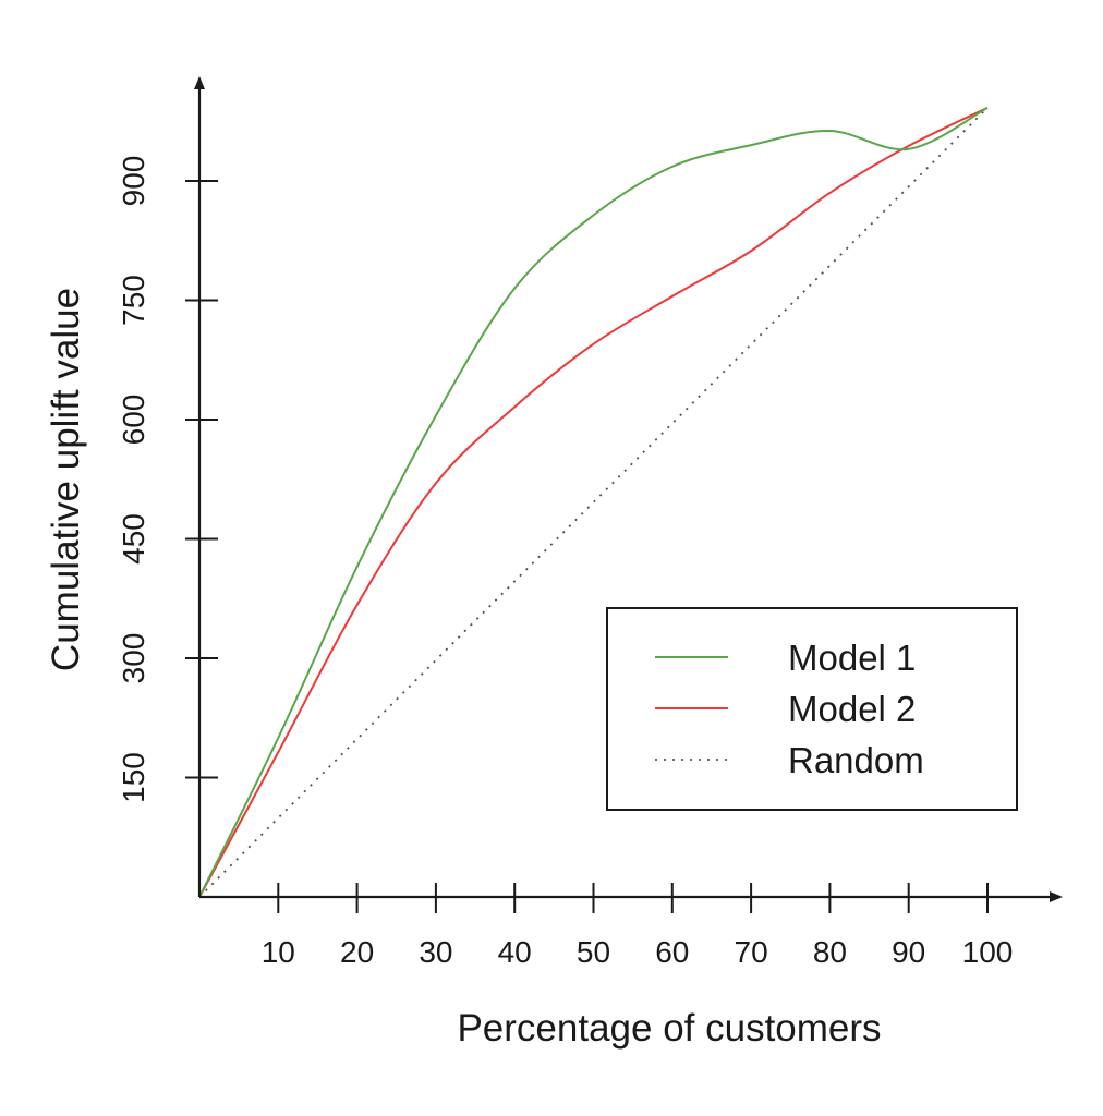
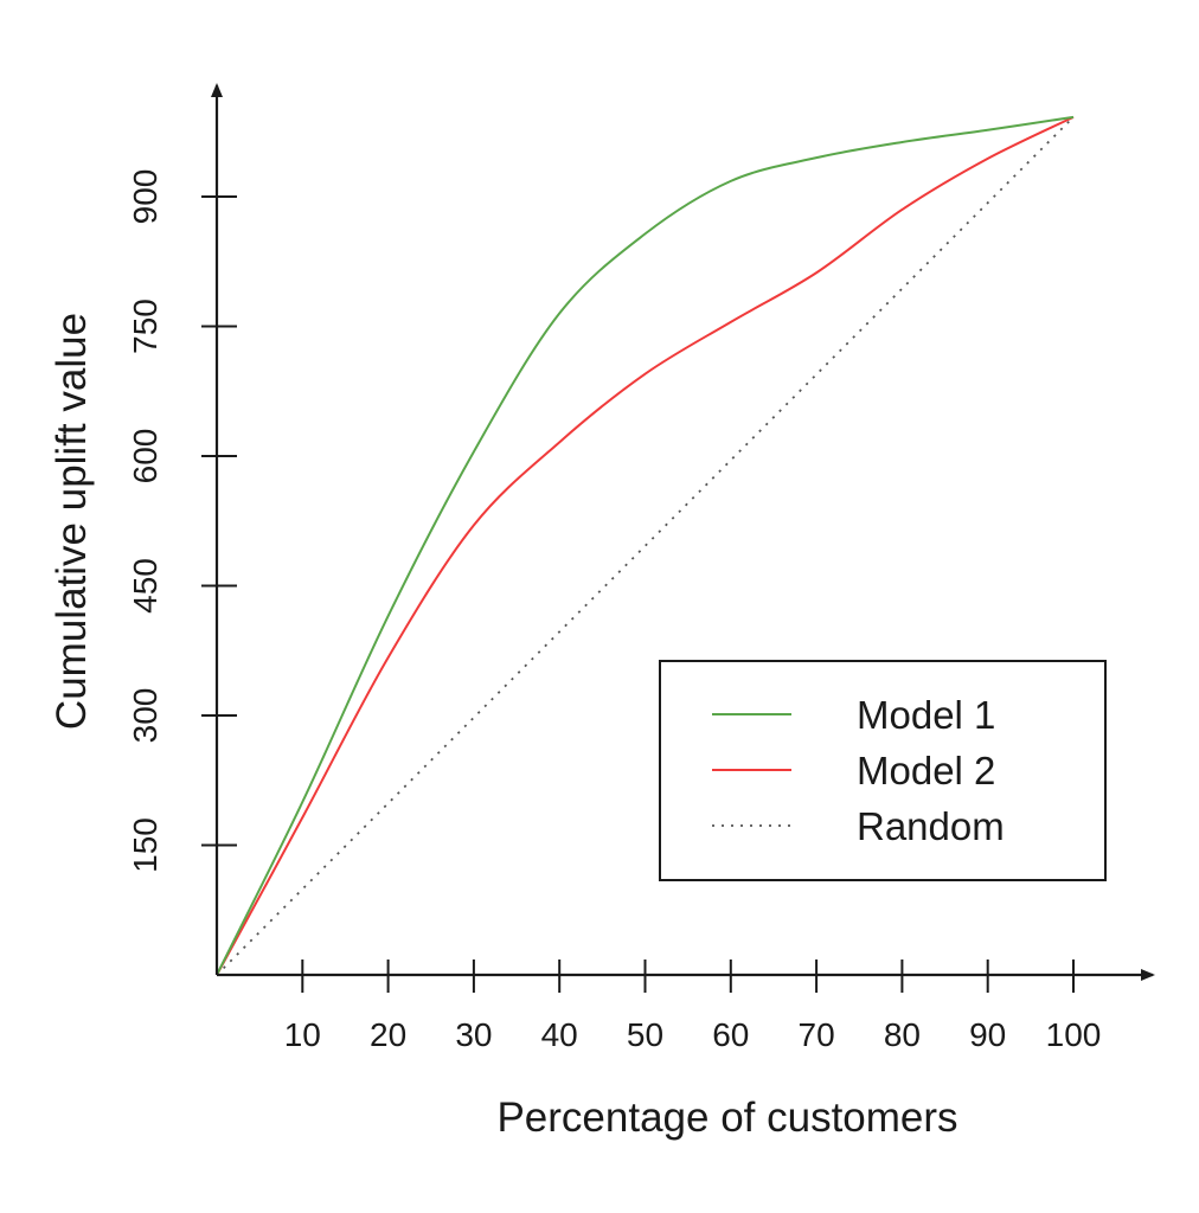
Model 1/90: 940 -> 980
